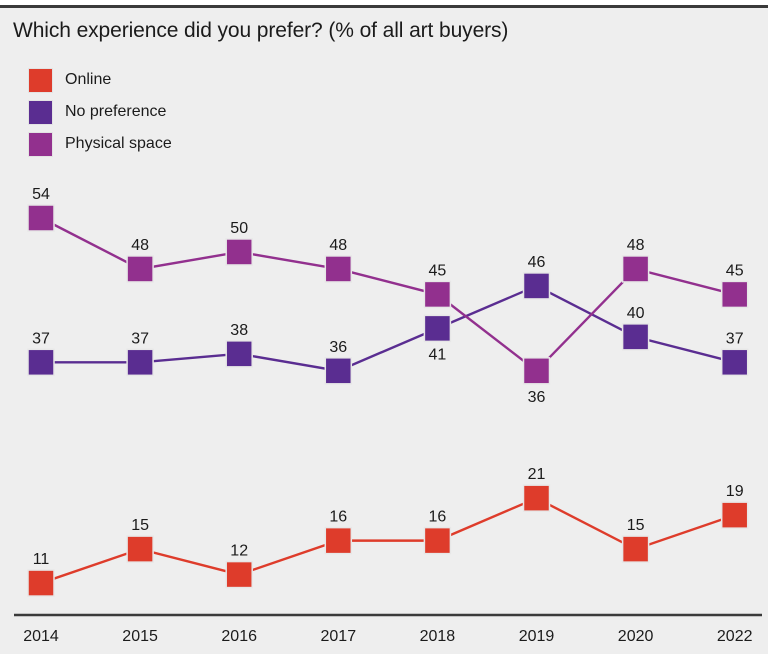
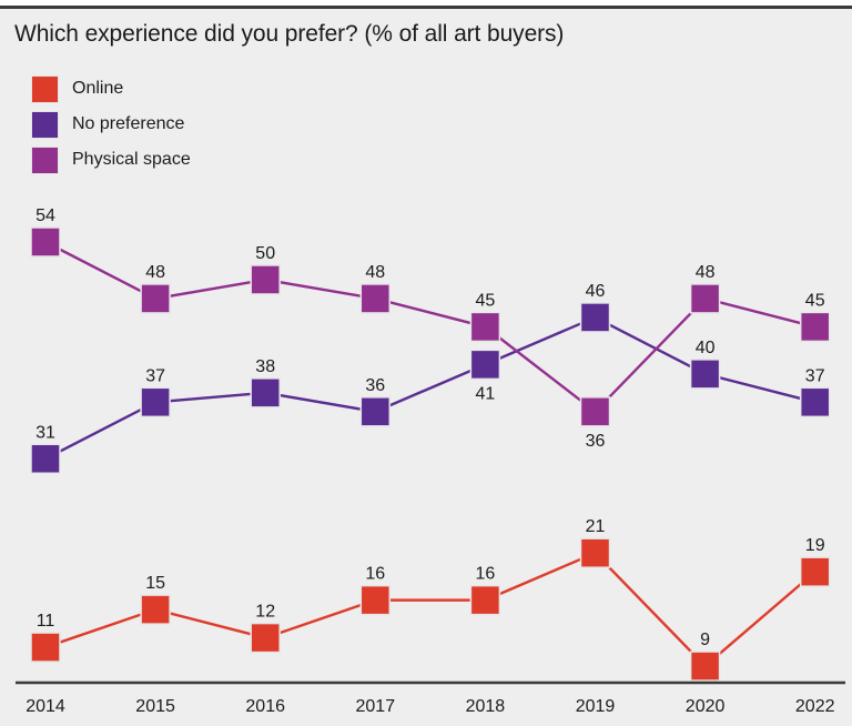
No preference/2014: 37 -> 31
Online/2020: 15 -> 9
